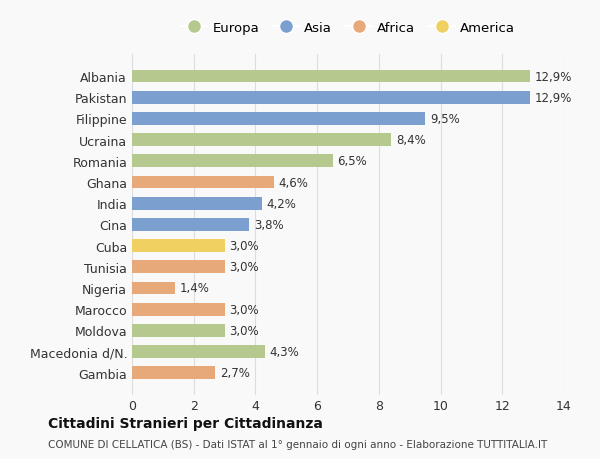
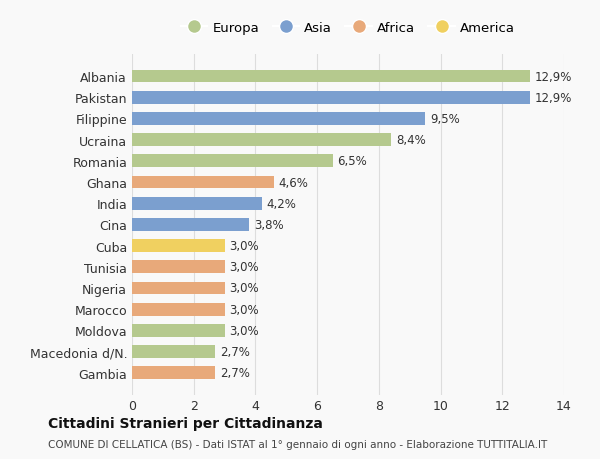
Nigeria: 1,4% -> 3,0%
Macedonia d/N.: 4,3% -> 2,7%
